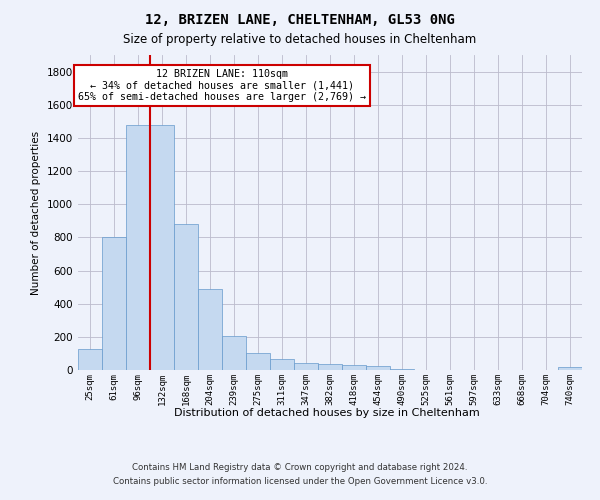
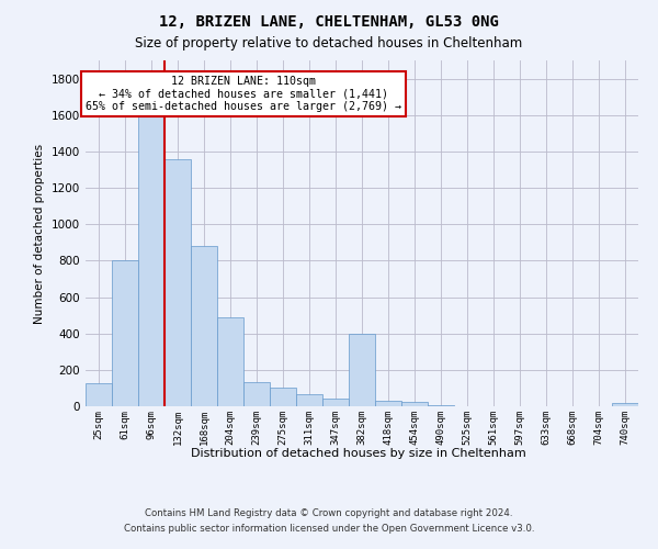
96sqm: 1480 -> 1590
132sqm: 1480 -> 1360
239sqm: 200 -> 130
382sqm: 40 -> 400
